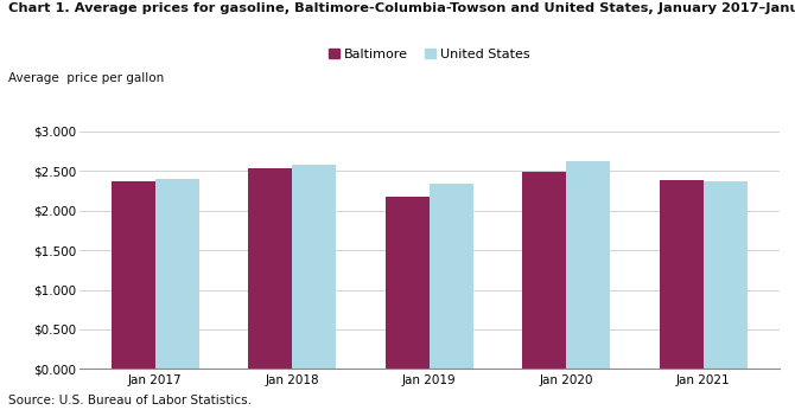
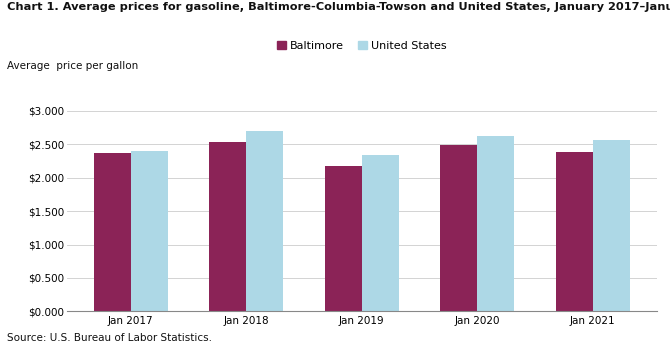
United States/Jan 2018: $2.58 -> $2.70
United States/Jan 2021: $2.37 -> $2.56
